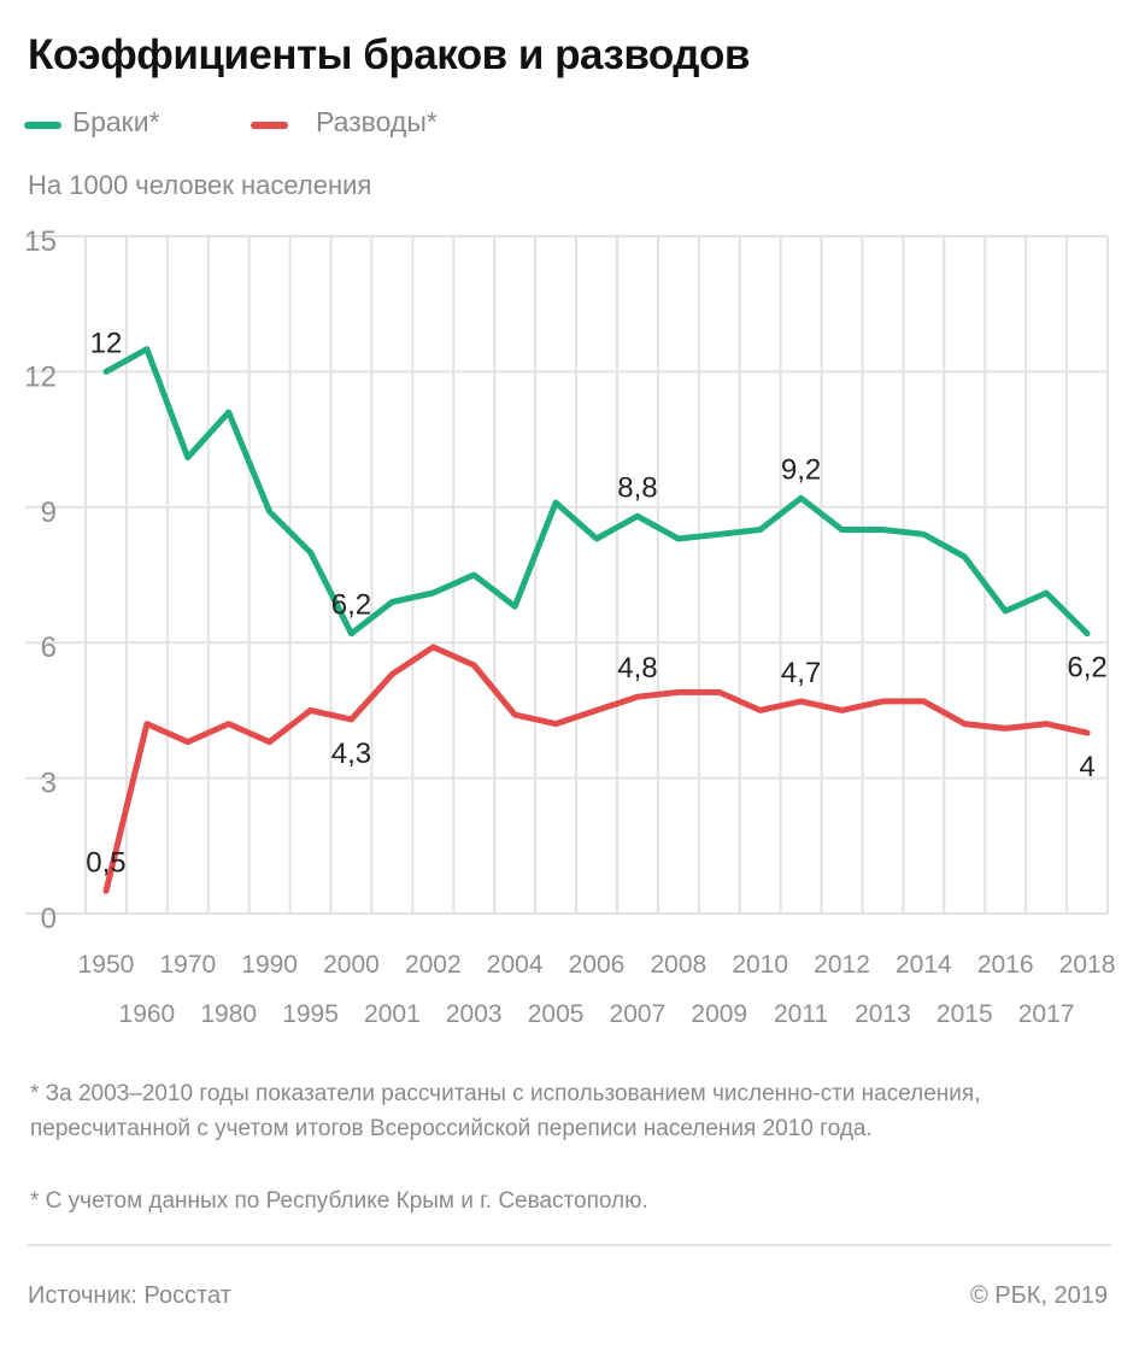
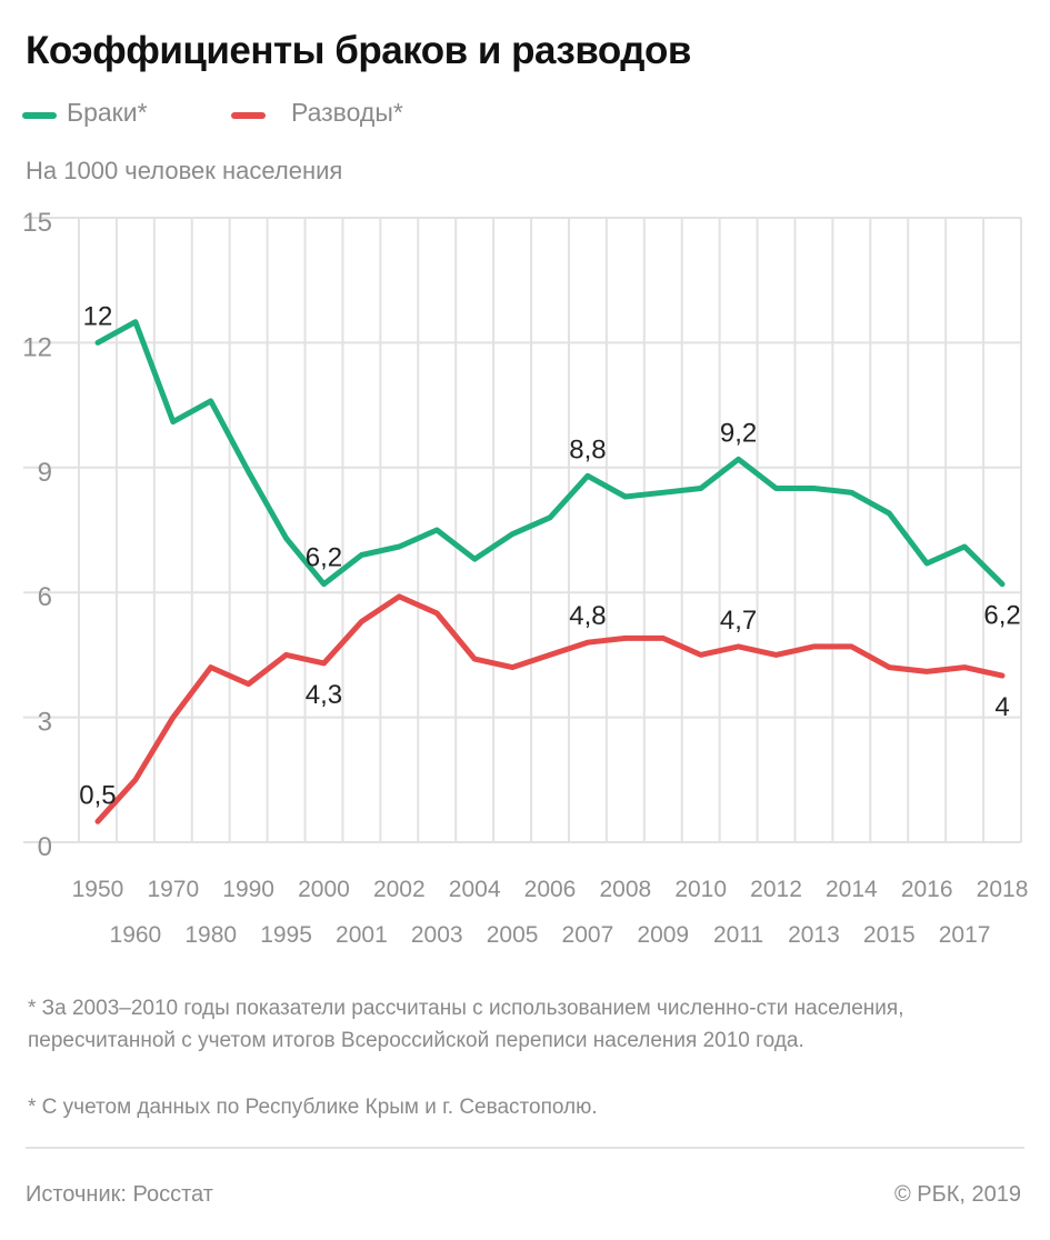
Разводы*/1960: 4.2 -> 1.5
Разводы*/1970: 3.8 -> 3.0
Браки*/1980: 11.1 -> 10.6
Браки*/1995: 8.0 -> 7.3
Браки*/2005: 9.1 -> 7.4
Браки*/2006: 8.3 -> 7.8
